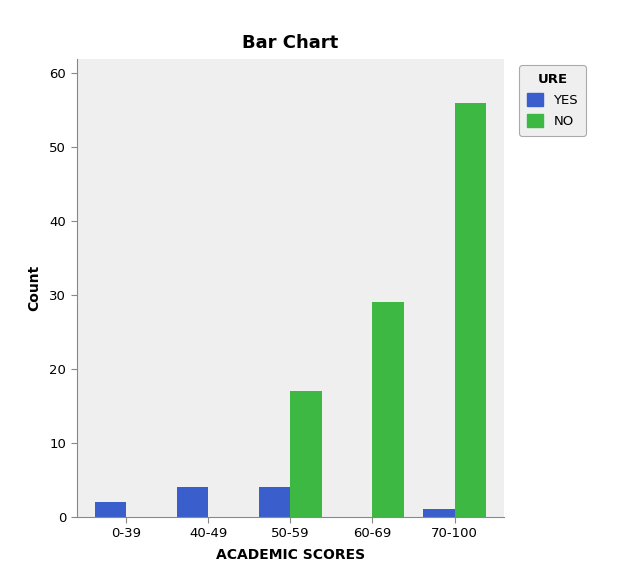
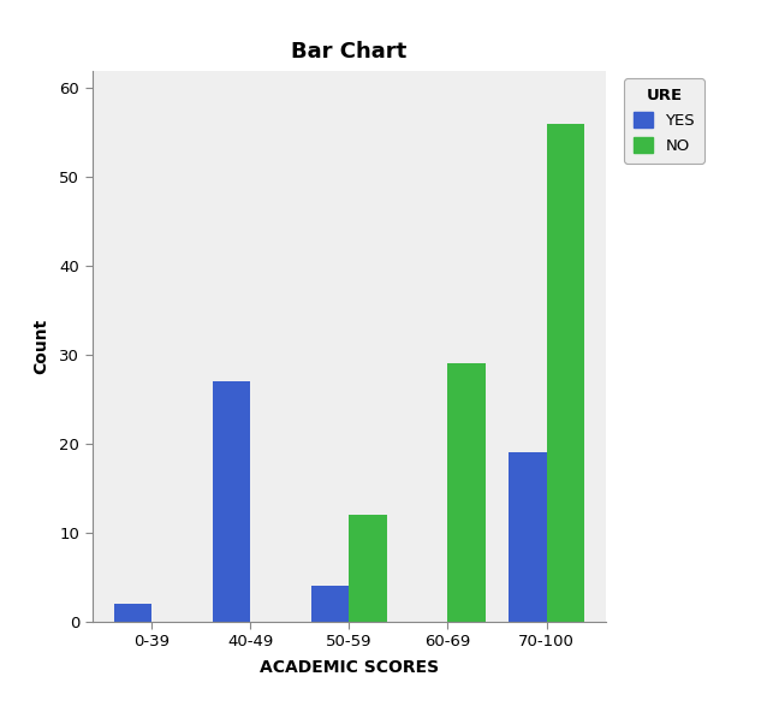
YES/40-49: 4 -> 27
NO/50-59: 17 -> 12
YES/70-100: 1 -> 19
